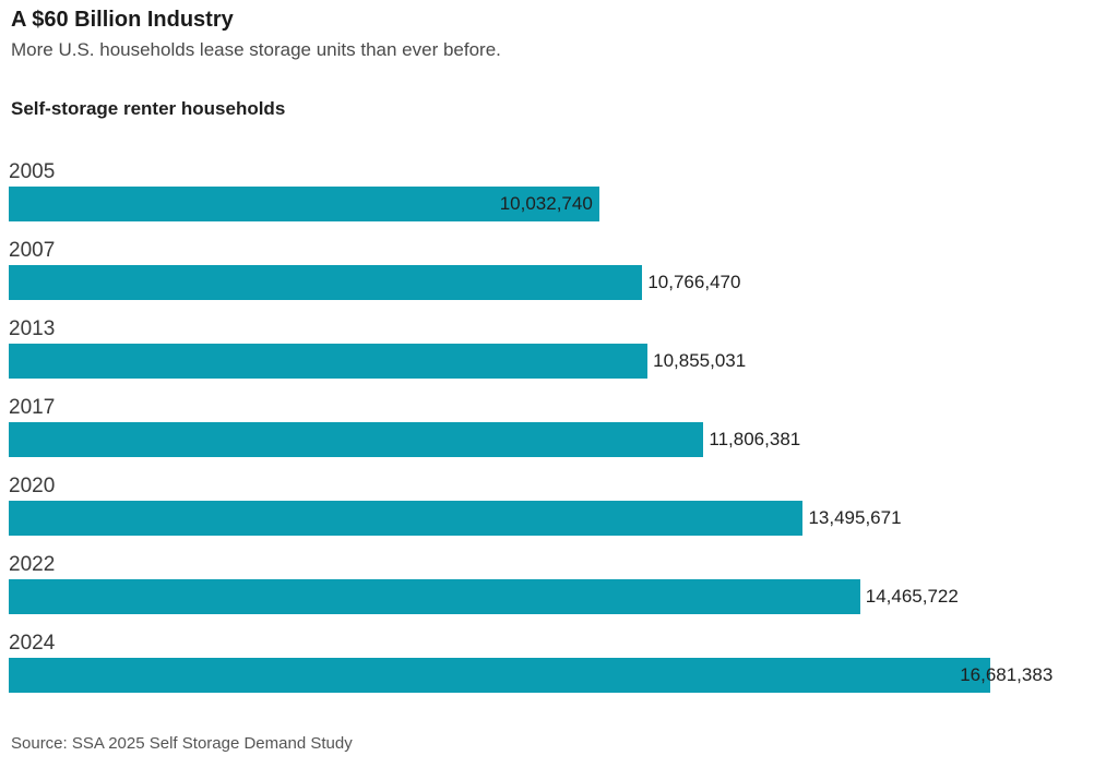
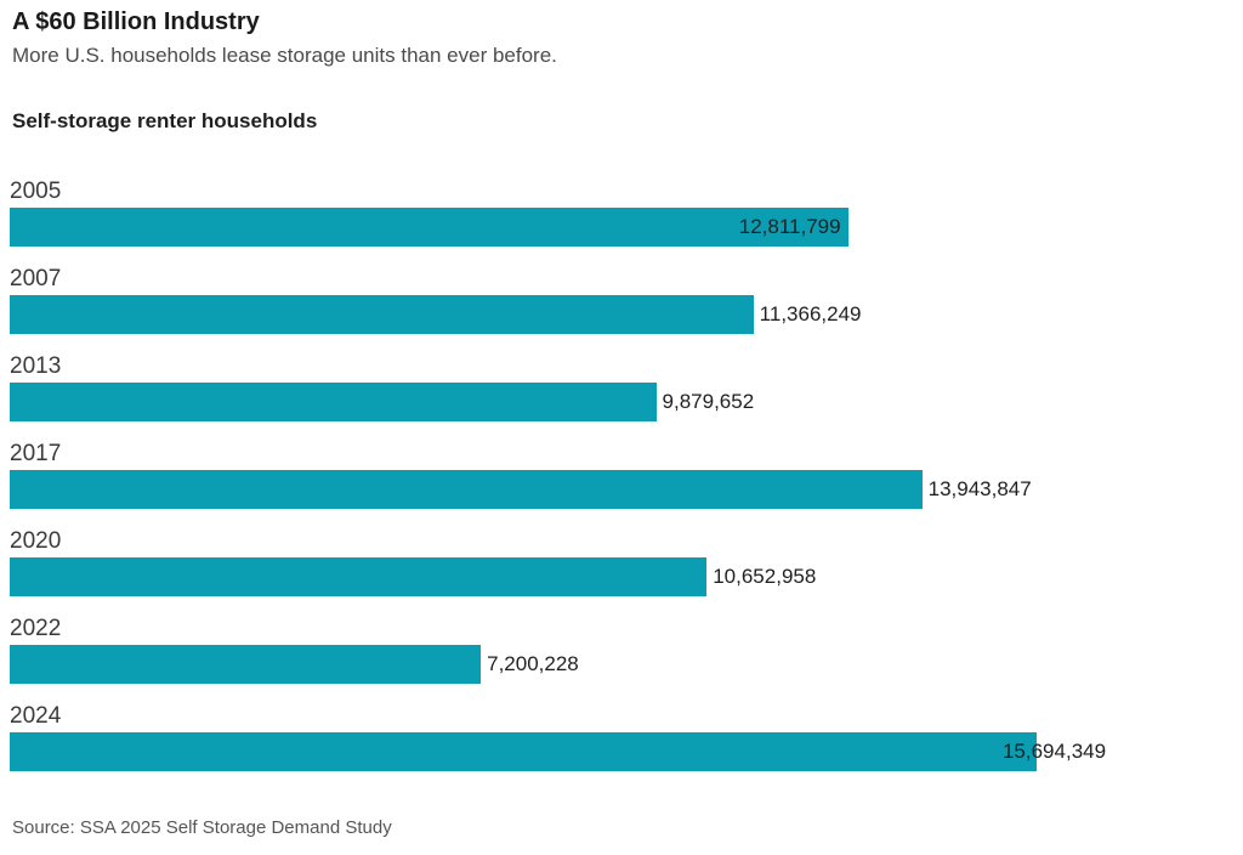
2005: 10,032,740 -> 12,811,799
2007: 10,766,470 -> 11,366,249
2013: 10,855,031 -> 9,879,652
2017: 11,806,381 -> 13,943,847
2020: 13,495,671 -> 10,652,958
2022: 14,465,722 -> 7,200,228
2024: 16,681,383 -> 15,694,349
